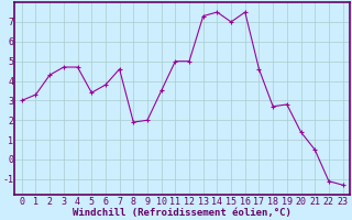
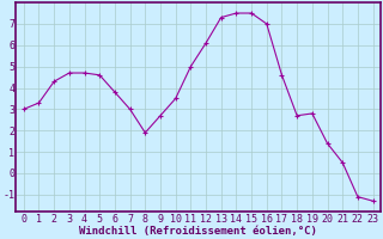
5: 3.4 -> 4.6
7: 4.6 -> 3.0
9: 2.0 -> 2.7
12: 5.0 -> 6.1
15: 7.0 -> 7.5
16: 7.5 -> 7.0
